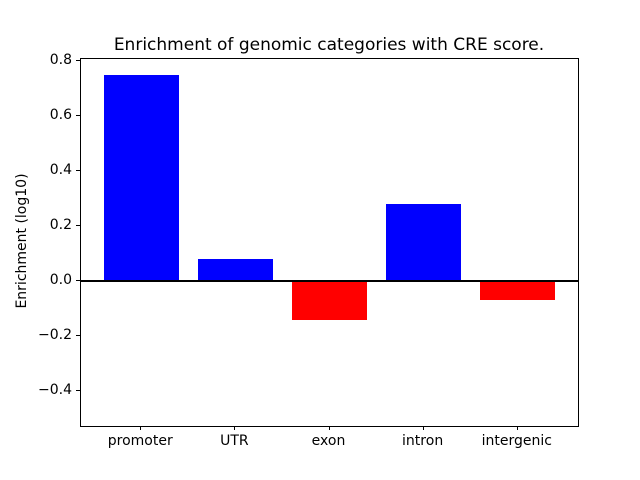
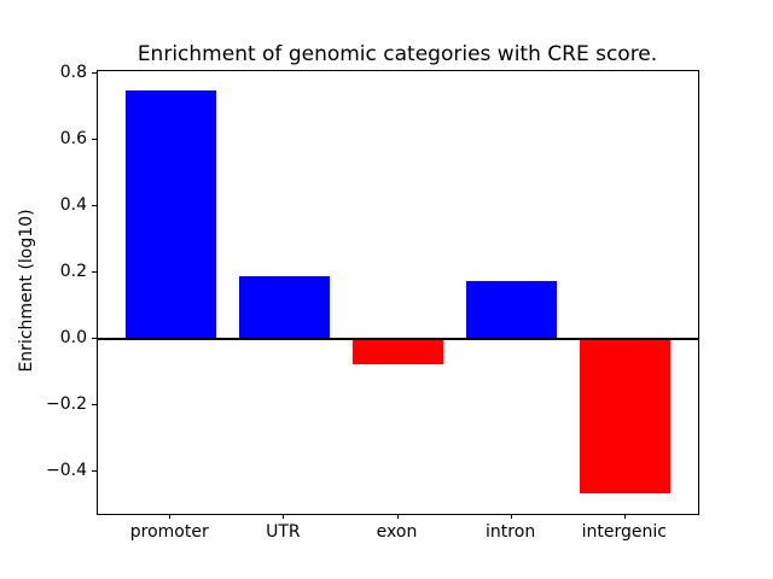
UTR: 0.08 -> 0.19
exon: -0.14 -> -0.07
intron: 0.28 -> 0.17
intergenic: -0.07 -> -0.47
